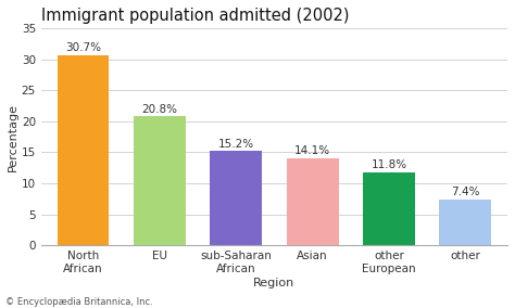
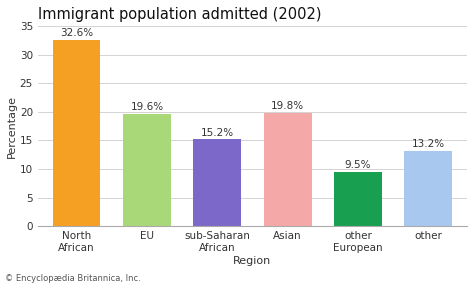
North African: 30.7% -> 32.6%
EU: 20.8% -> 19.6%
Asian: 14.1% -> 19.8%
other European: 11.8% -> 9.5%
other: 7.4% -> 13.2%
